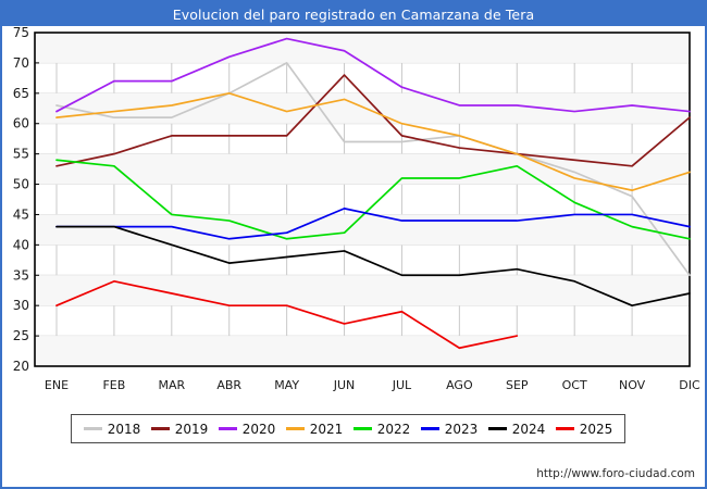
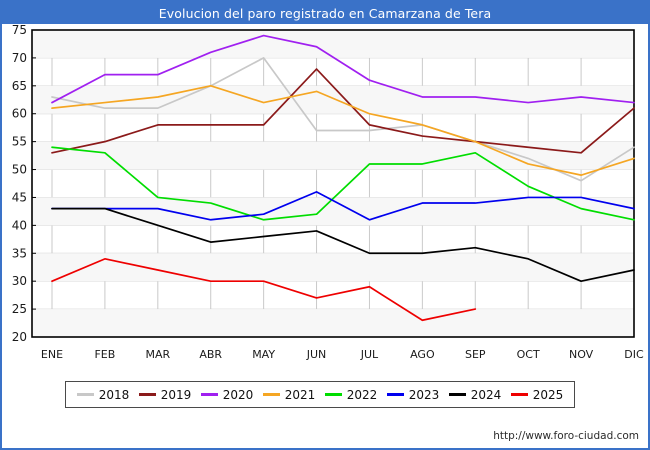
2023/JUL: 44 -> 41
2018/DIC: 35 -> 54
